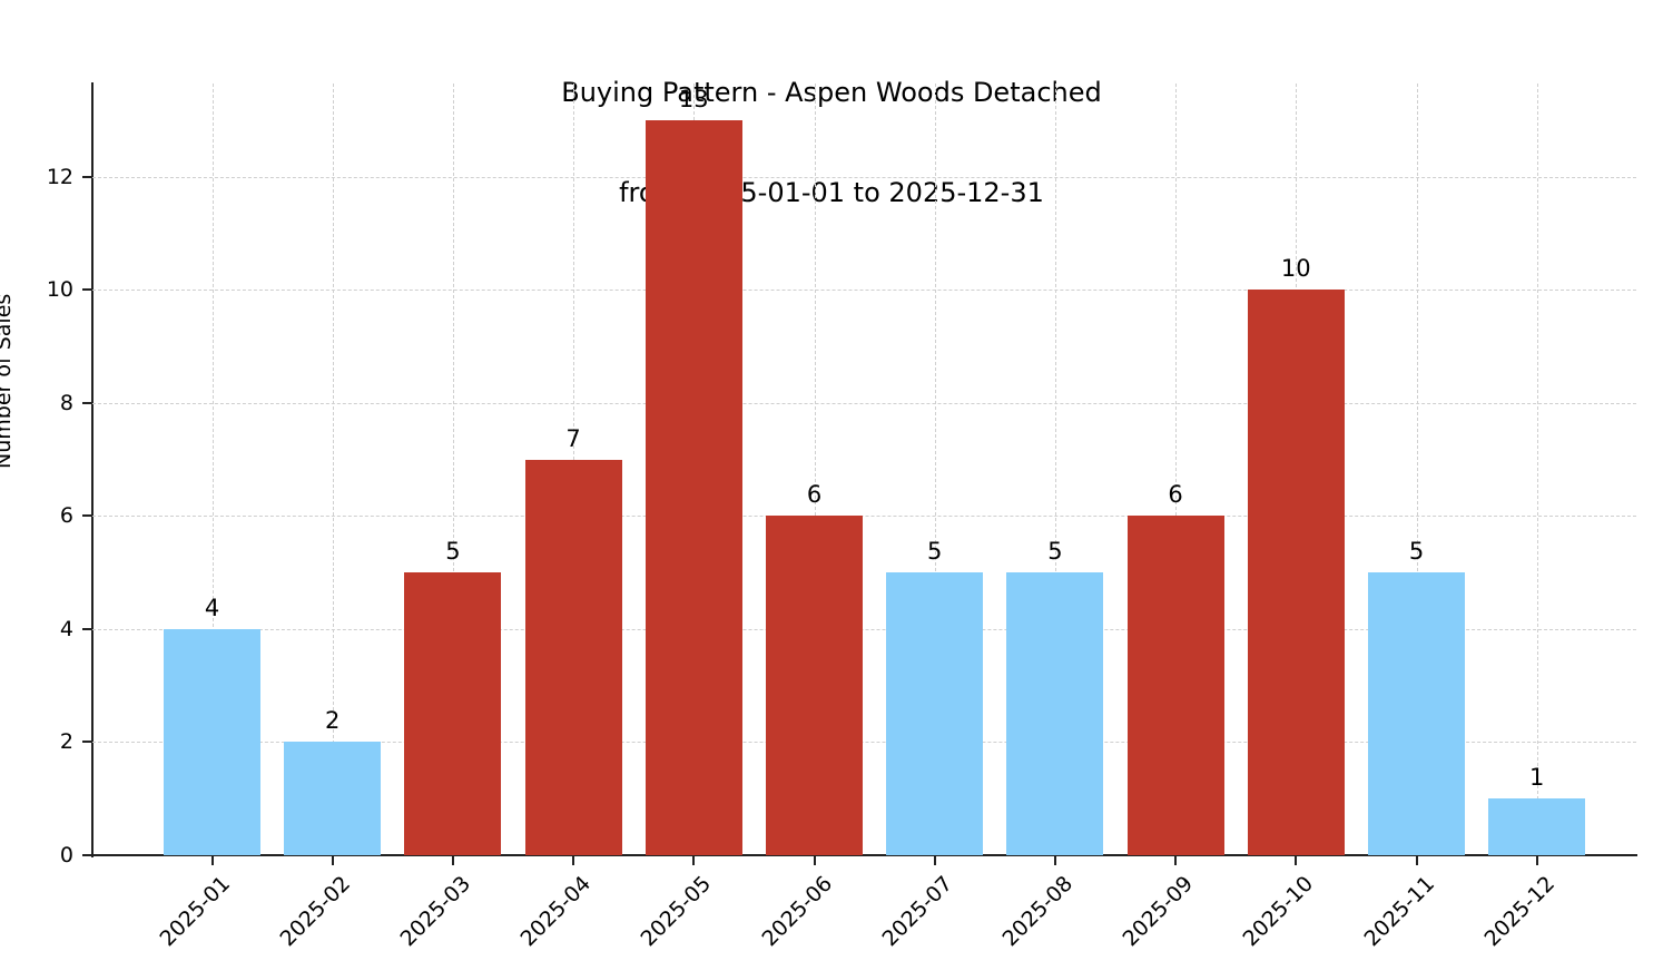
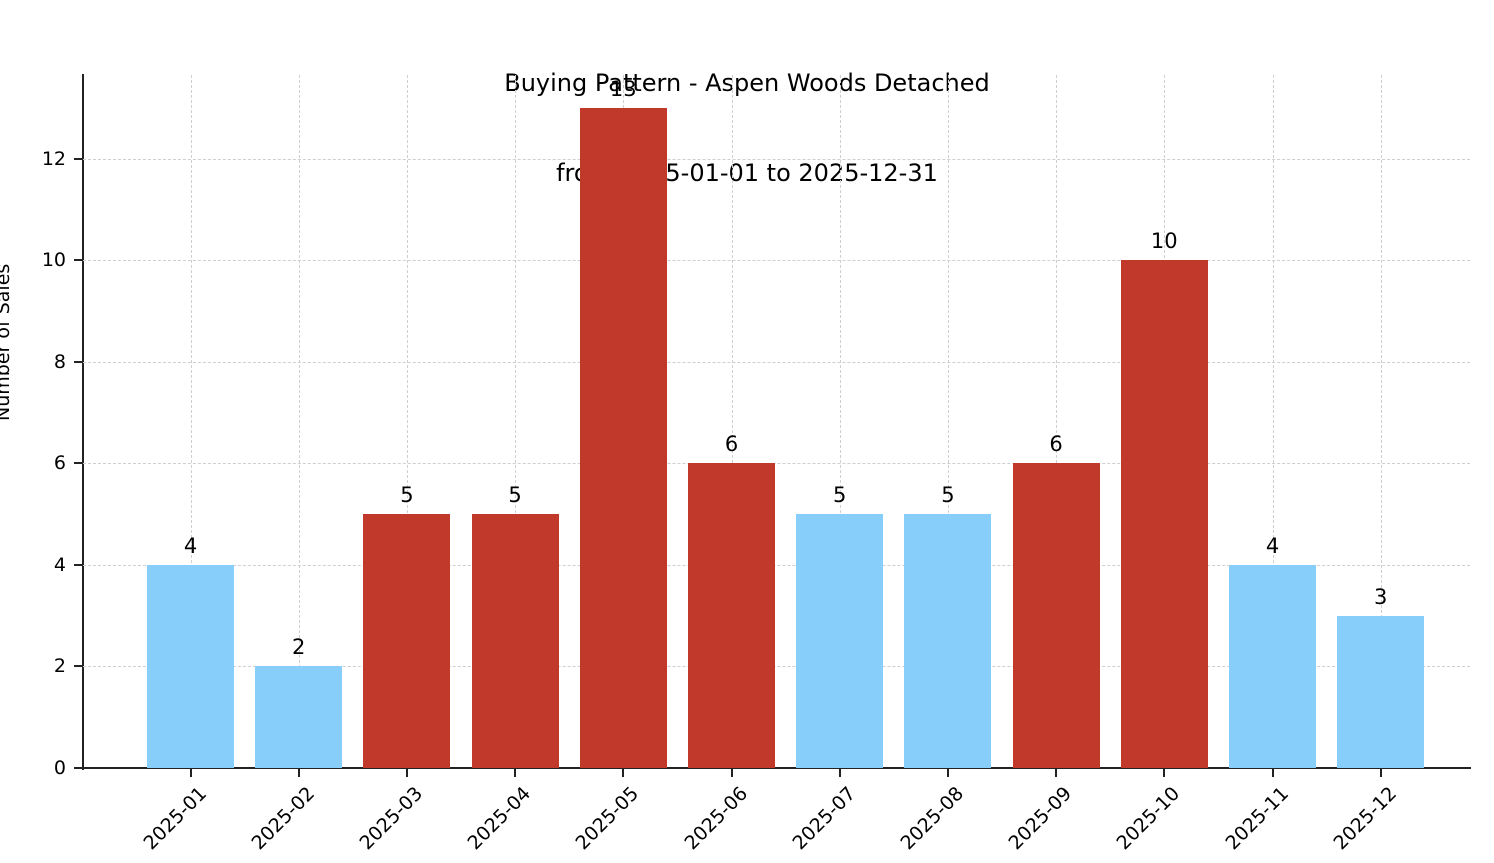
2025-04: 7 -> 5
2025-11: 5 -> 4
2025-12: 1 -> 3
